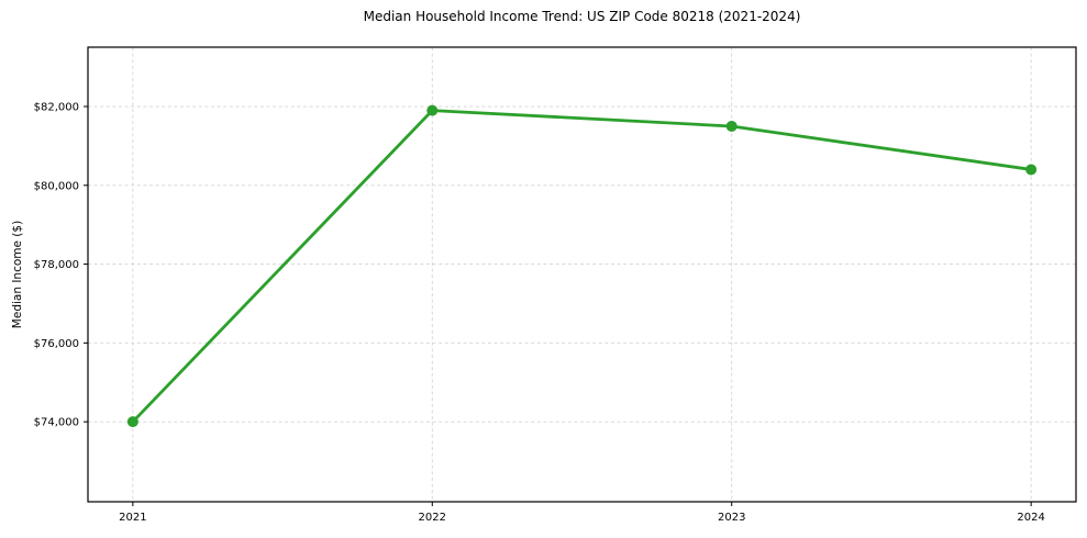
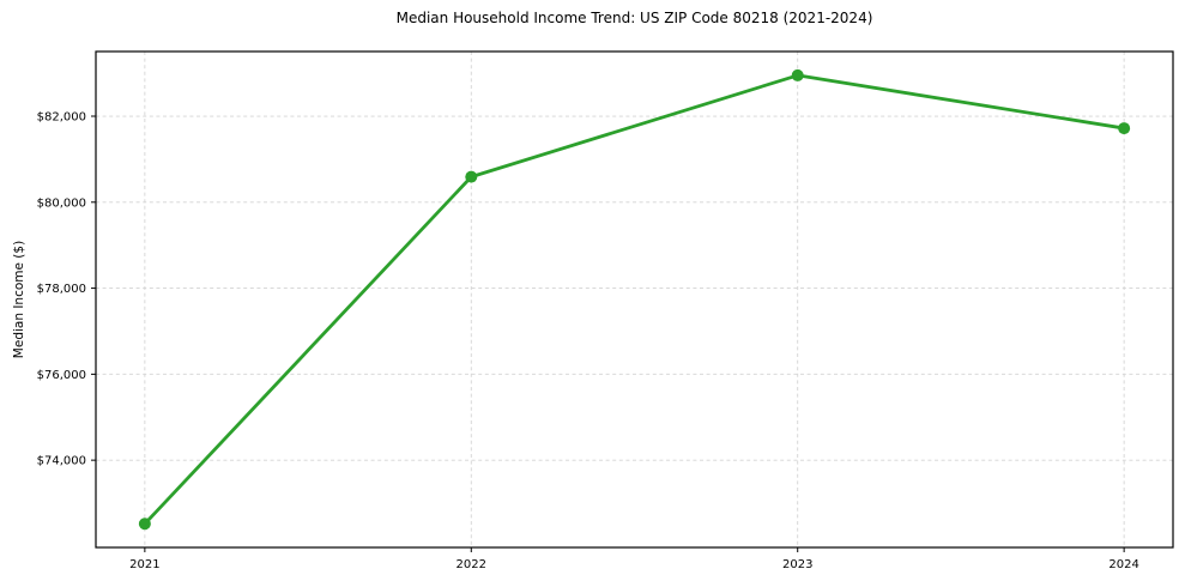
2021: $74000 -> $72500
2022: $81900 -> $80600
2023: $81500 -> $83000
2024: $80400 -> $81700
